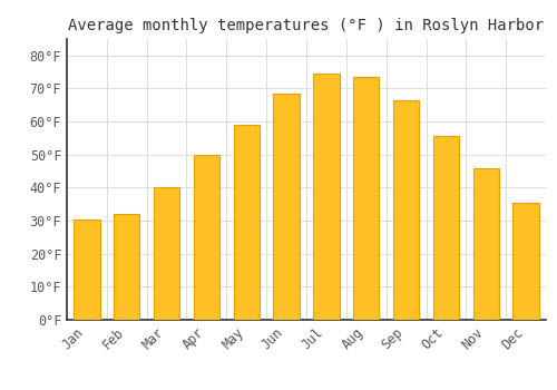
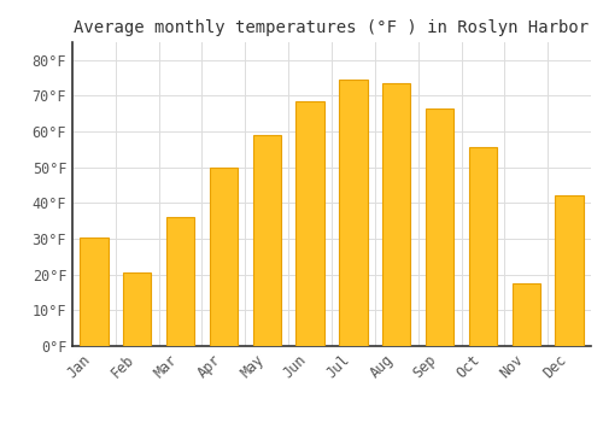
Feb: 32.0°F -> 20.5°F
Mar: 40.0°F -> 36.0°F
Nov: 46.0°F -> 17.5°F
Dec: 35.5°F -> 42.0°F
